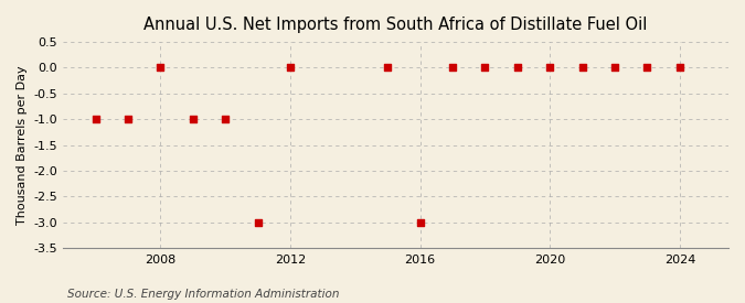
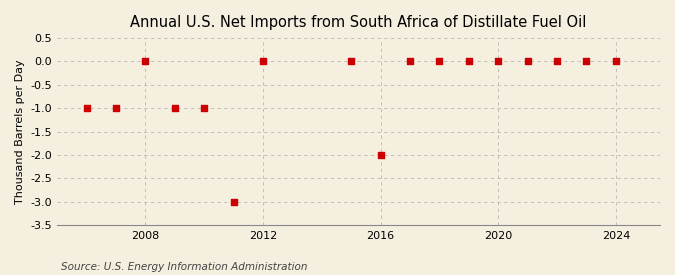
2016: -3 -> -2
